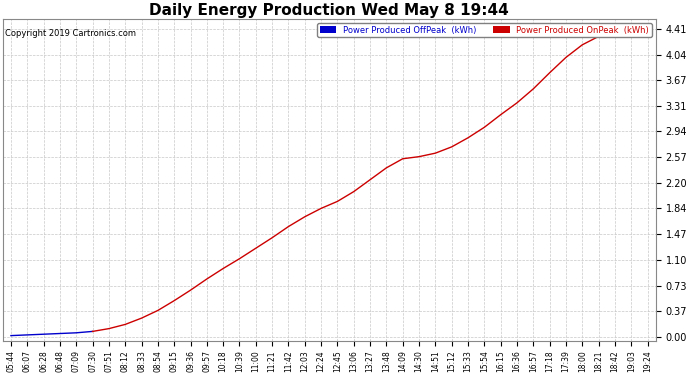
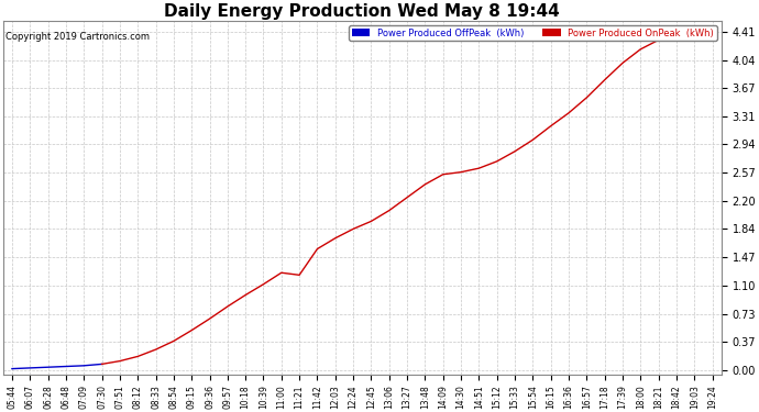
Power Produced OnPeak (kWh)/11:21: 1.42 -> 1.24
